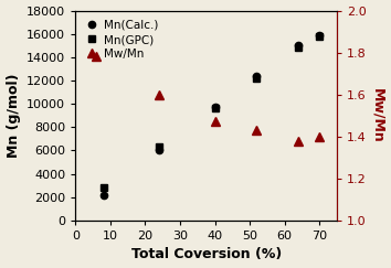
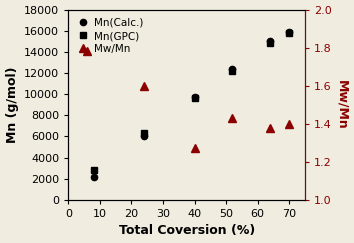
Mw/Mn/40: 1.47 -> 1.27
